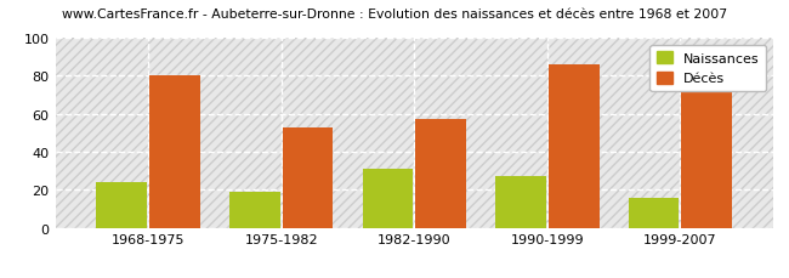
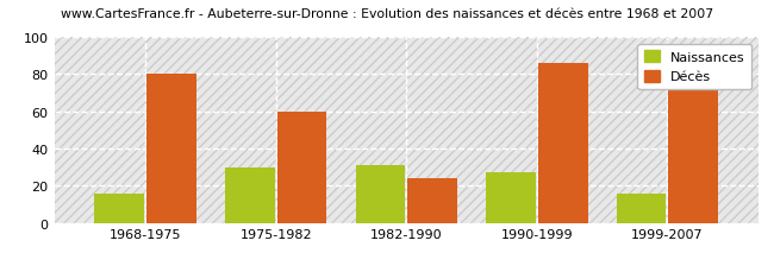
Naissances/1968-1975: 24 -> 16
Naissances/1975-1982: 19 -> 30
Décès/1975-1982: 53 -> 60
Décès/1982-1990: 57 -> 24
